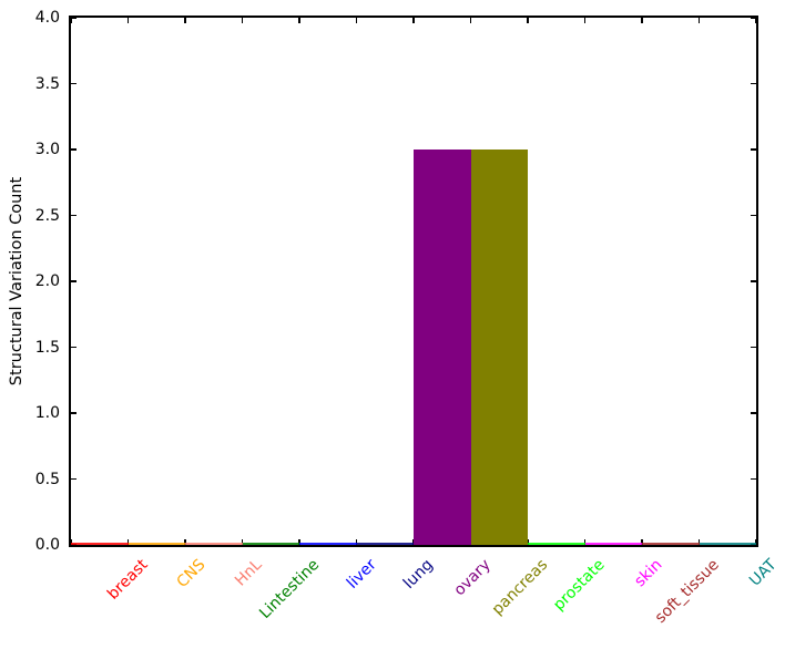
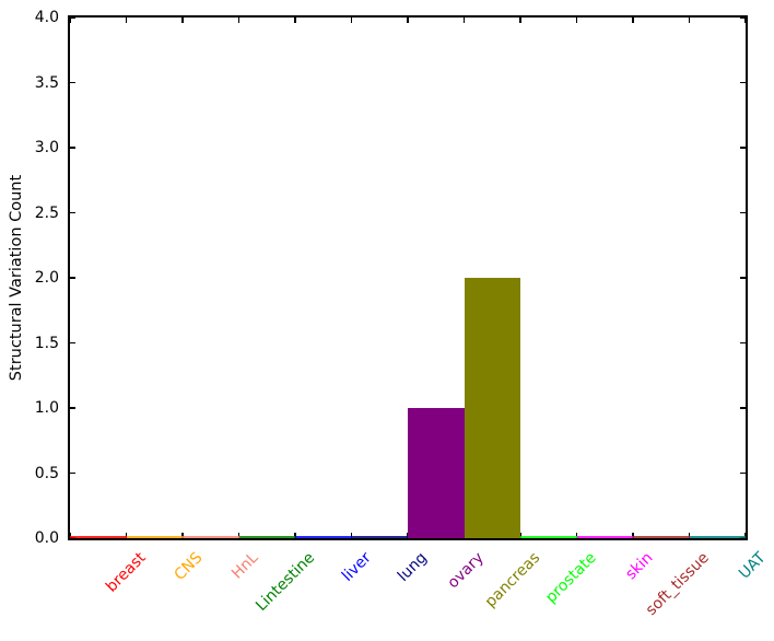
ovary: 3 -> 1
pancreas: 3 -> 2
